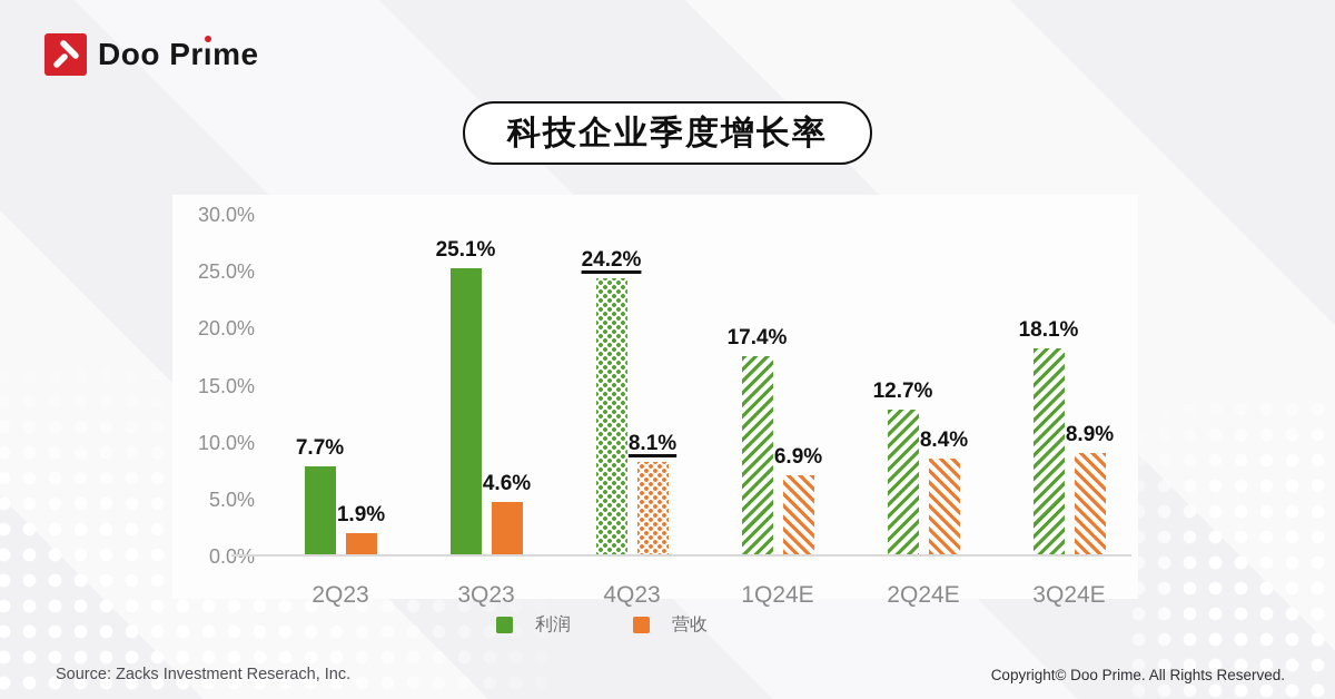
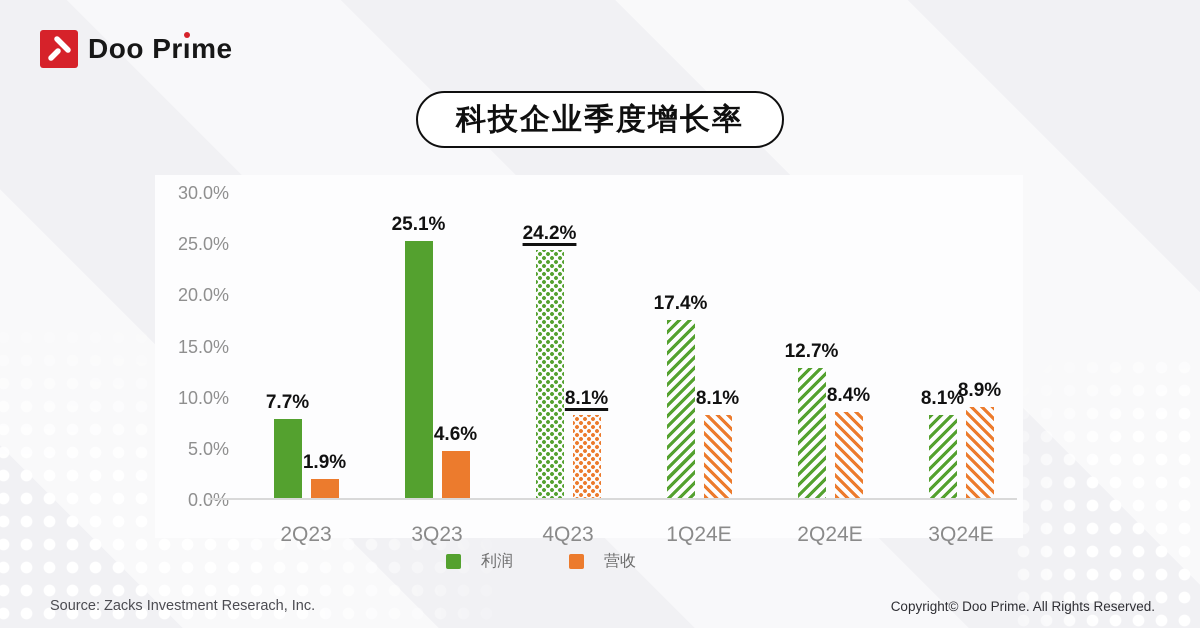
营收/1Q24E: 6.9% -> 8.1%
利润/3Q24E: 18.1% -> 8.1%
